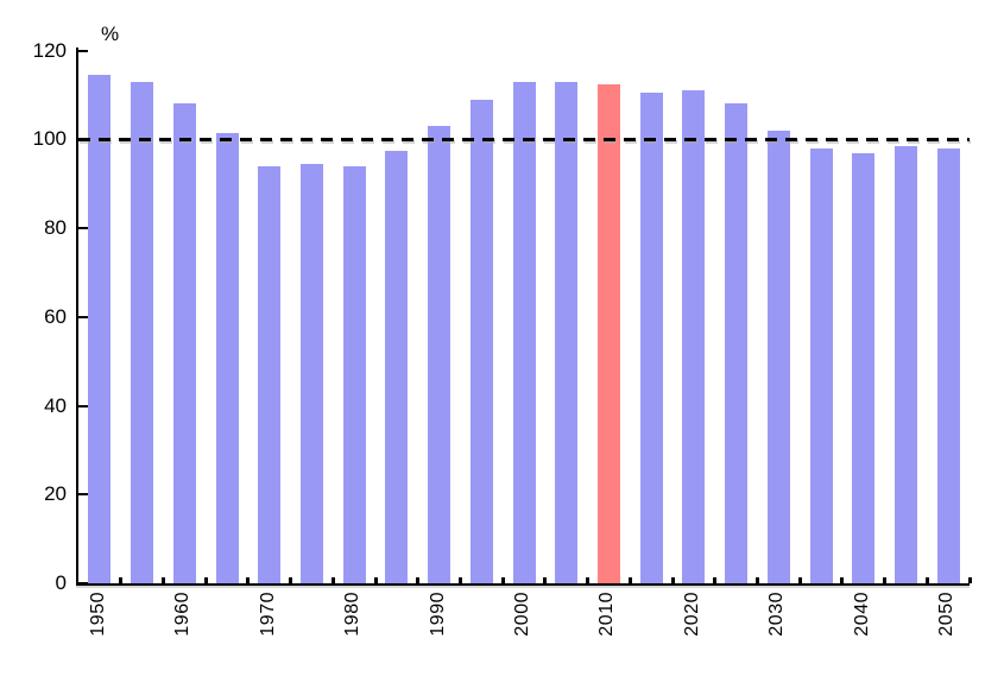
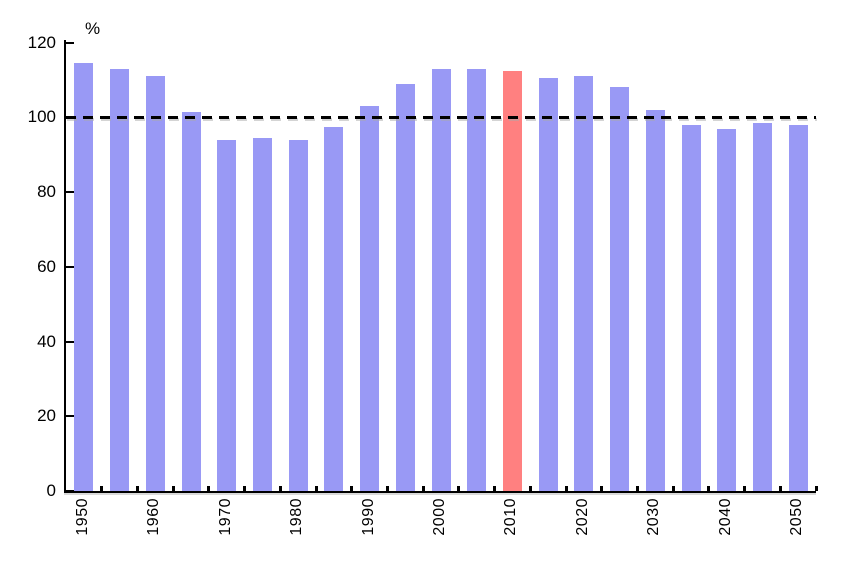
1960: 108 -> 111
